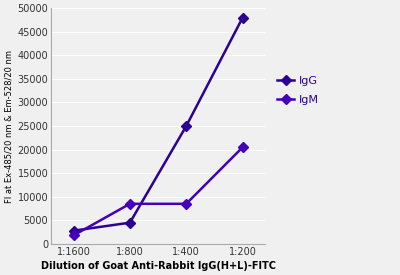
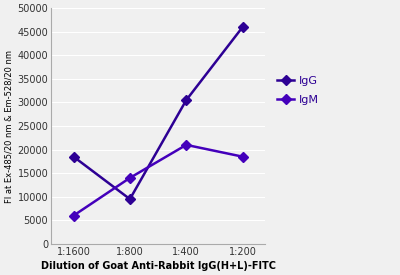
IgG/1:1600: 2800 -> 18500
IgM/1:1600: 1800 -> 6000
IgG/1:800: 4500 -> 9500
IgM/1:800: 8500 -> 14000
IgG/1:400: 25000 -> 30500
IgM/1:400: 8500 -> 21000
IgG/1:200: 48000 -> 46000
IgM/1:200: 20500 -> 18500
